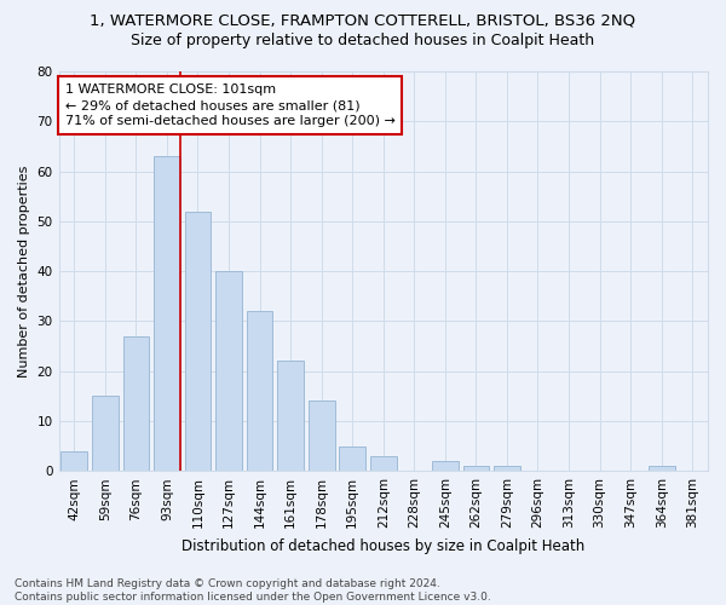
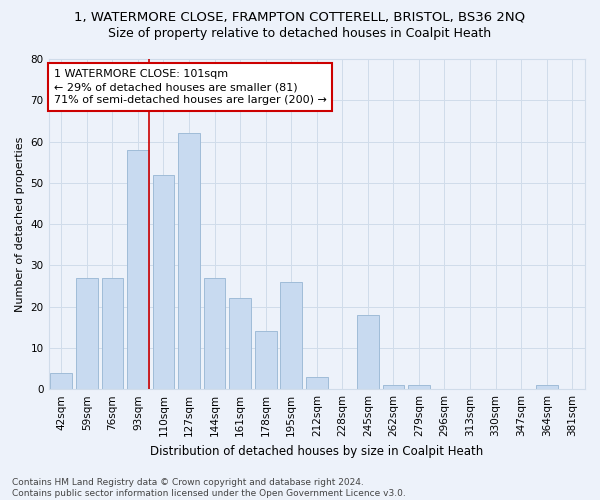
59sqm: 15 -> 27
93sqm: 63 -> 58
127sqm: 40 -> 62
144sqm: 32 -> 27
195sqm: 5 -> 26
245sqm: 2 -> 18
